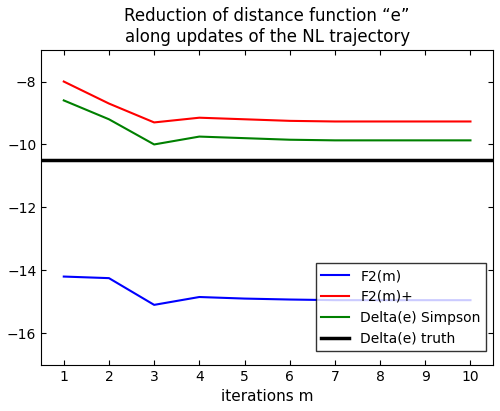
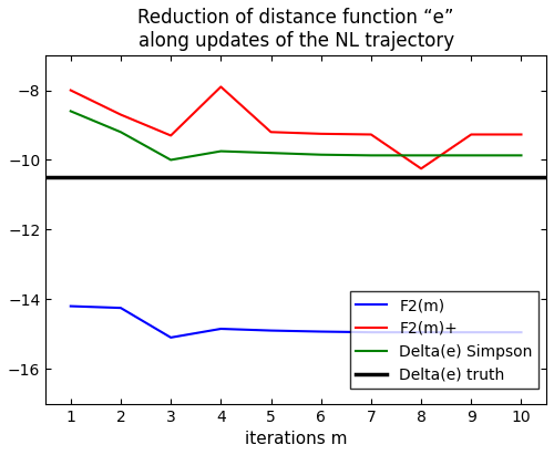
F2(m)+/4: -9.15 -> -7.90
F2(m)+/8: -9.27 -> -10.25
